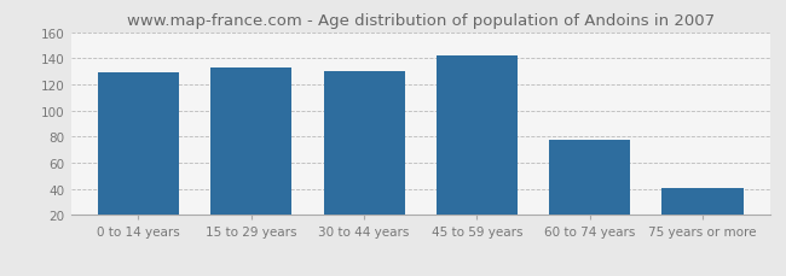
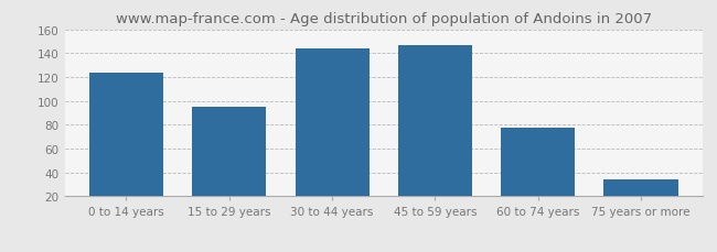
0 to 14 years: 129 -> 124
15 to 29 years: 133 -> 95
30 to 44 years: 130 -> 144
45 to 59 years: 142 -> 147
75 years or more: 41 -> 34
